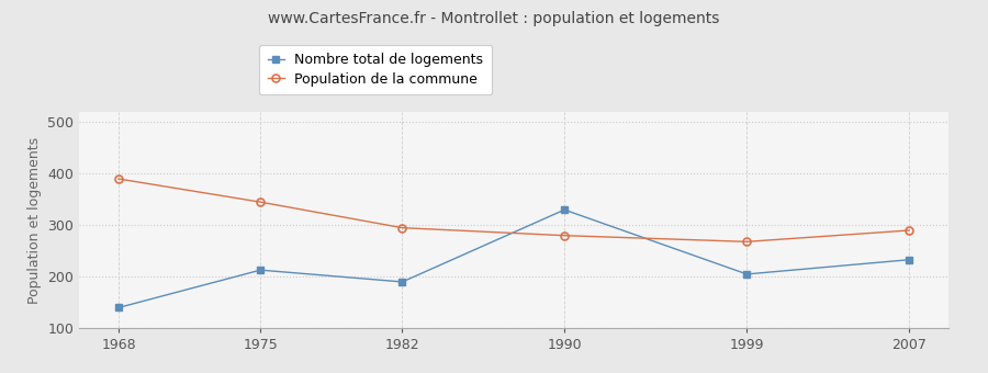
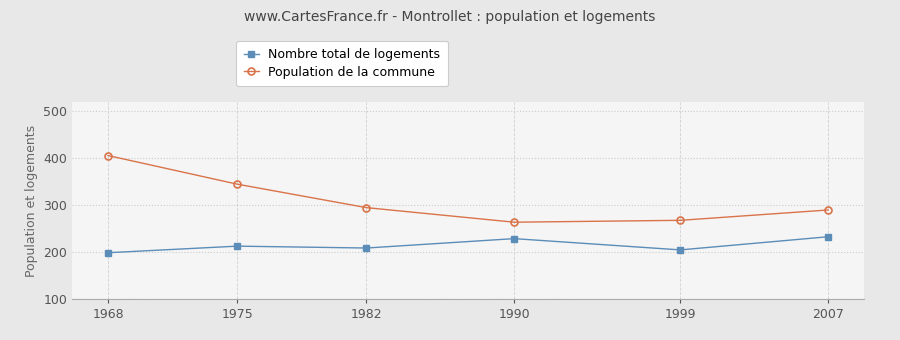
Nombre total de logements/1968: 140 -> 199
Population de la commune/1968: 390 -> 406
Nombre total de logements/1982: 190 -> 209
Nombre total de logements/1990: 330 -> 229
Population de la commune/1990: 280 -> 264
